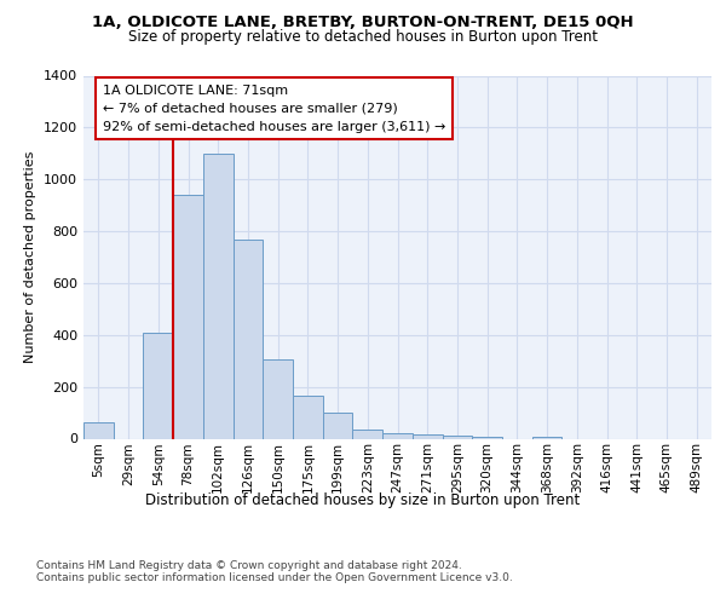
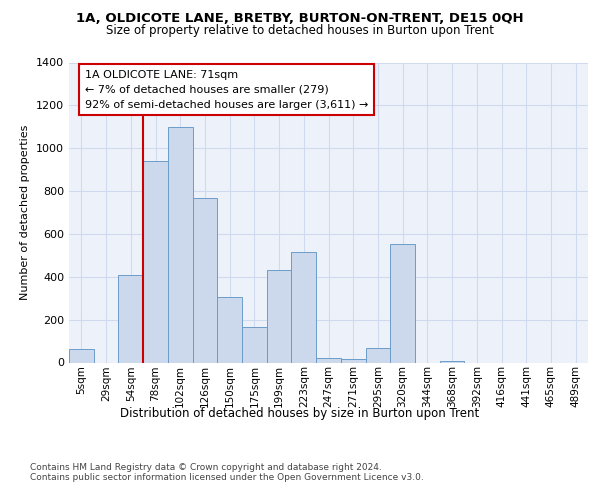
199sqm: 100 -> 430
223sqm: 35 -> 515
295sqm: 10 -> 70
320sqm: 8 -> 555
